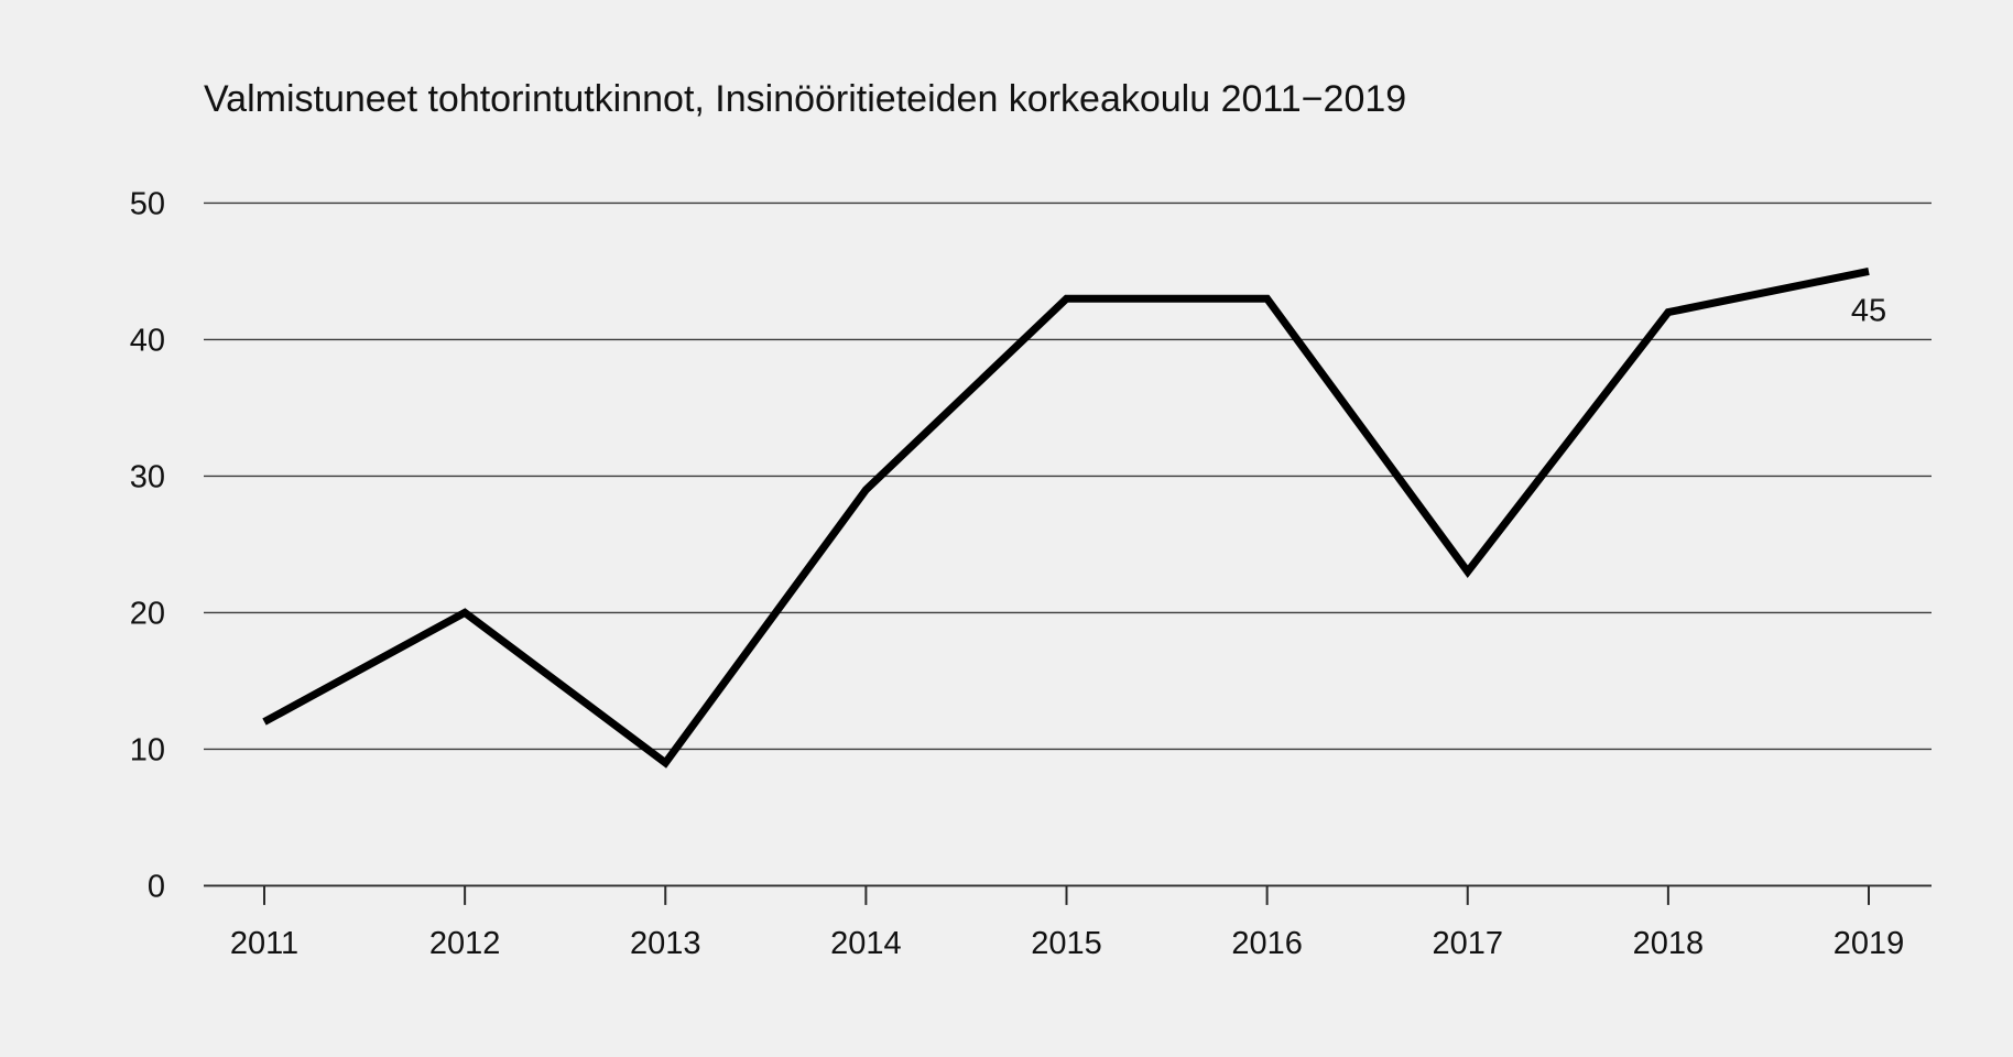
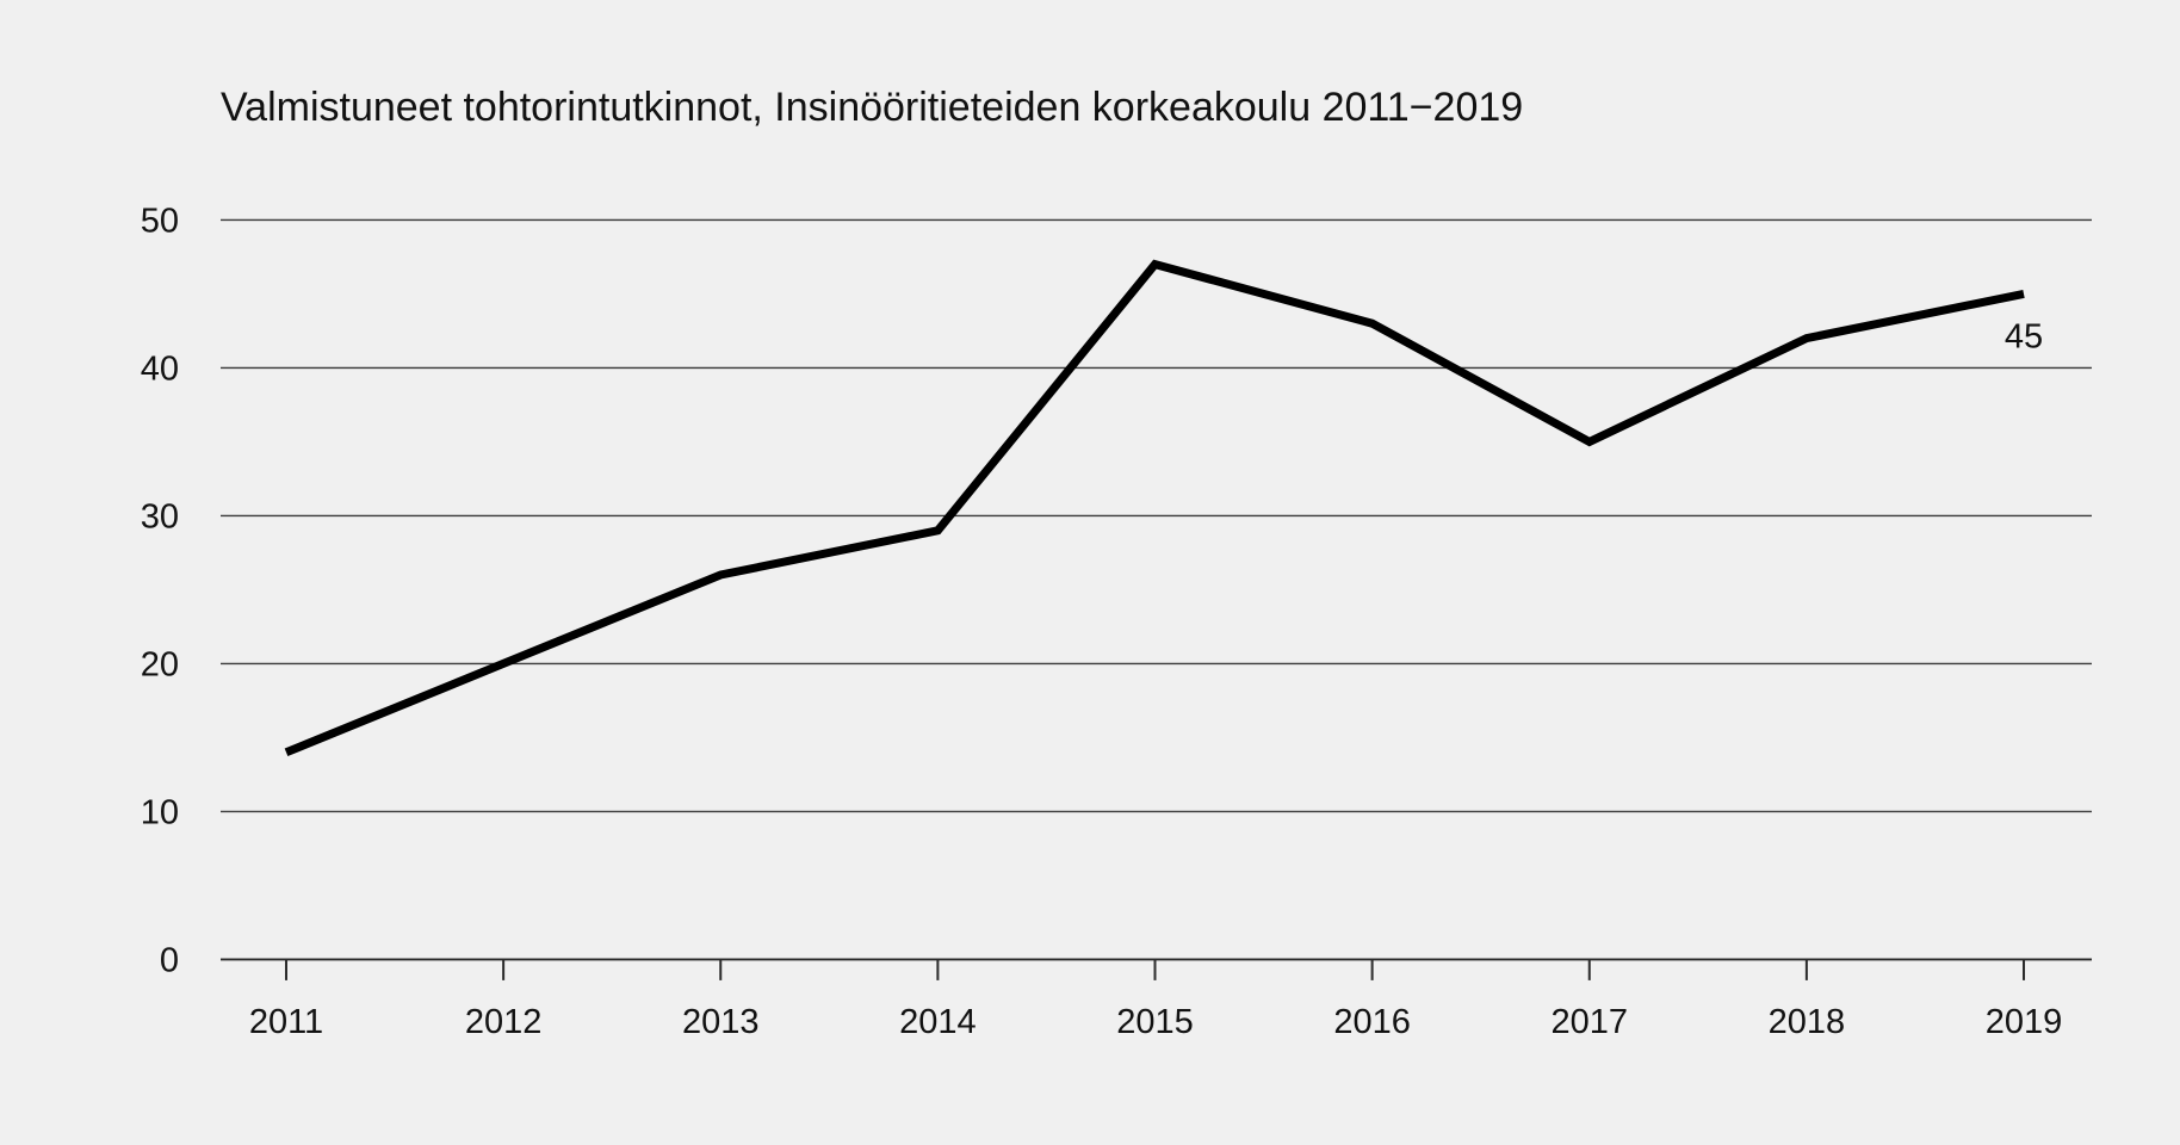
2011: 12 -> 14
2013: 9 -> 26
2015: 43 -> 47
2017: 23 -> 35
